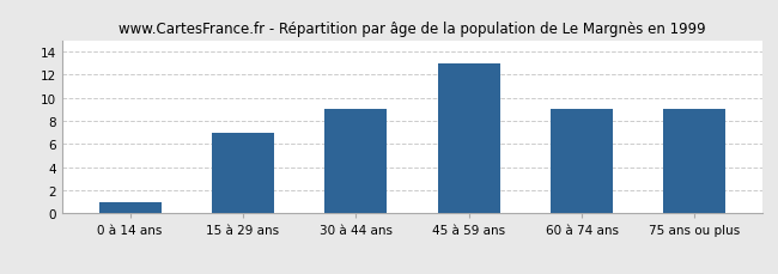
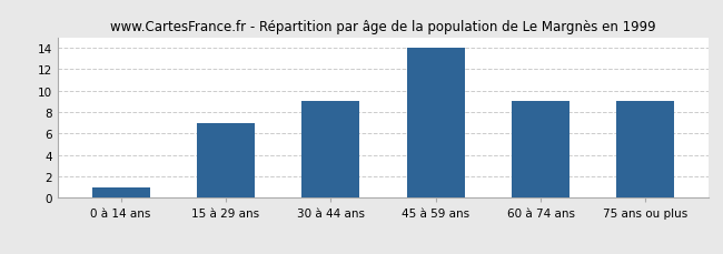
45 à 59 ans: 13 -> 14
